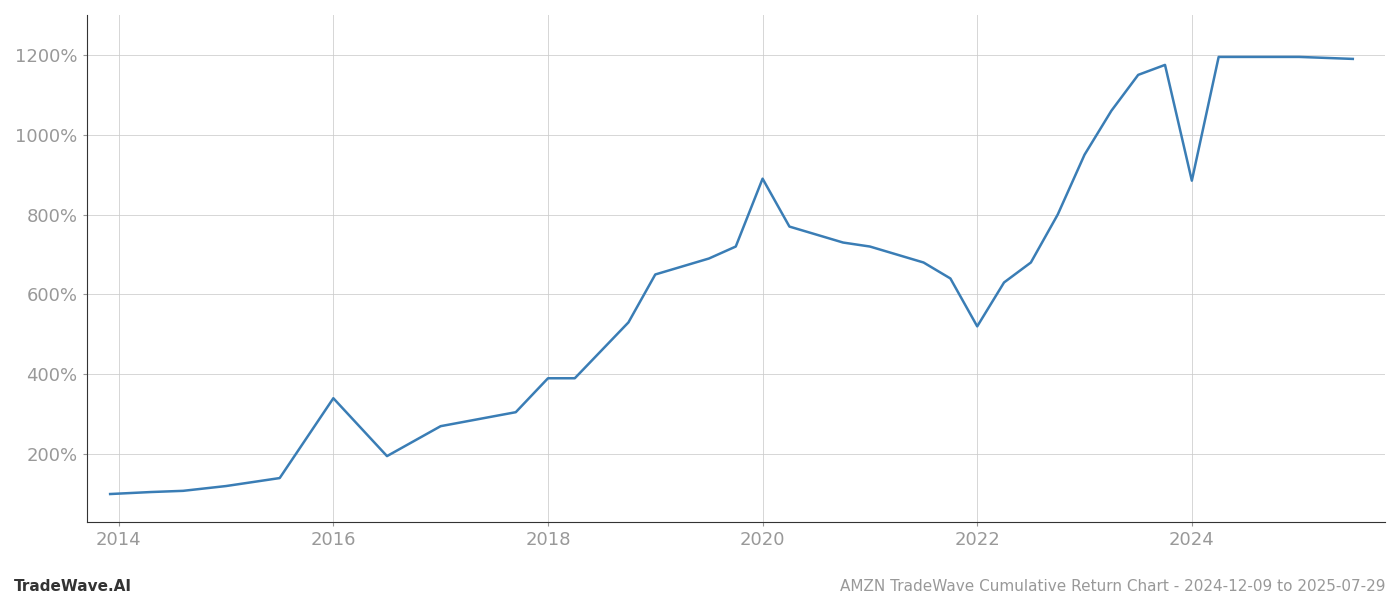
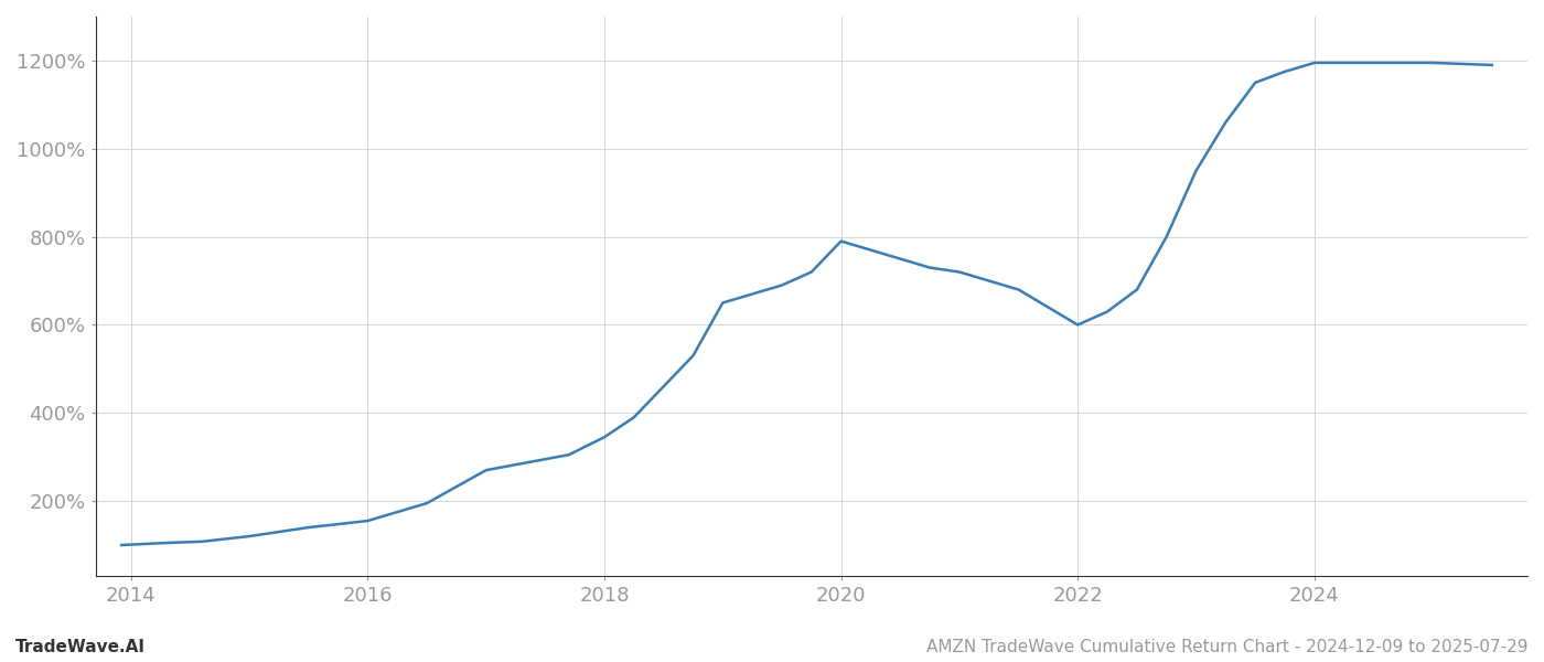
2016: 340% -> 155%
2018: 390% -> 345%
2020: 890% -> 790%
2022: 520% -> 600%
2024: 885% -> 1195%
